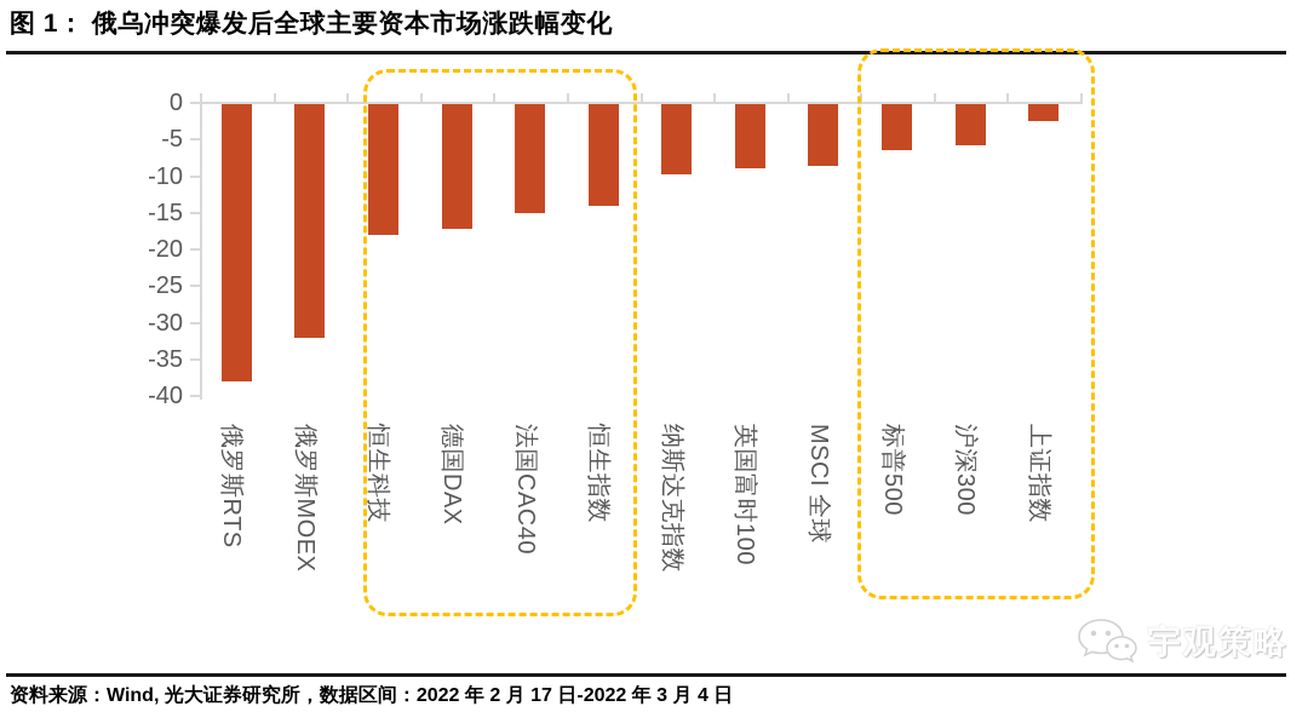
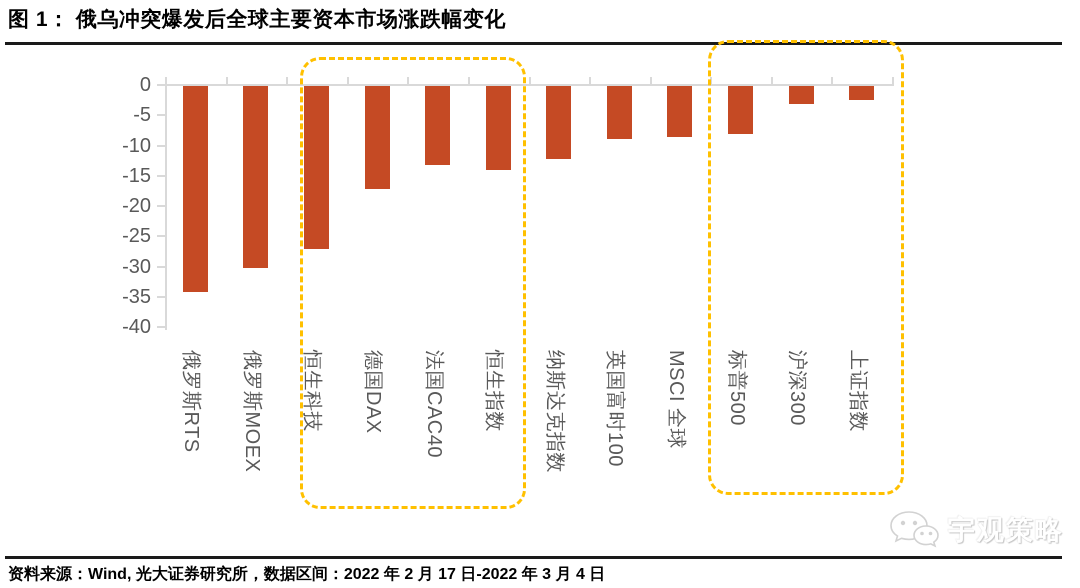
俄罗斯RTS: -38 -> -34
俄罗斯MOEX: -32 -> -30
恒生科技: -18 -> -27
法国CAC40: -15 -> -13
纳斯达克指数: -10 -> -12
标普500: -6 -> -8
沪深300: -6 -> -3
